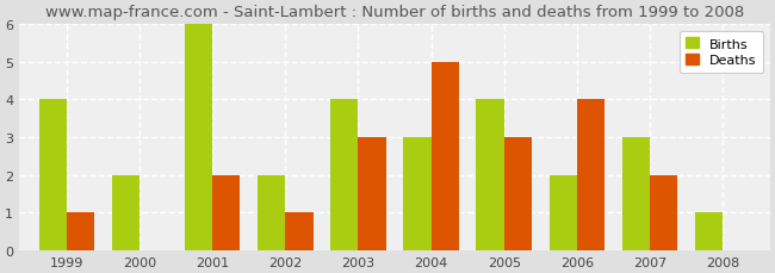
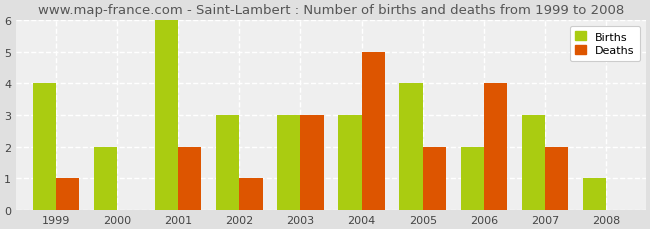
Births/2002: 2 -> 3
Births/2003: 4 -> 3
Deaths/2005: 3 -> 2
